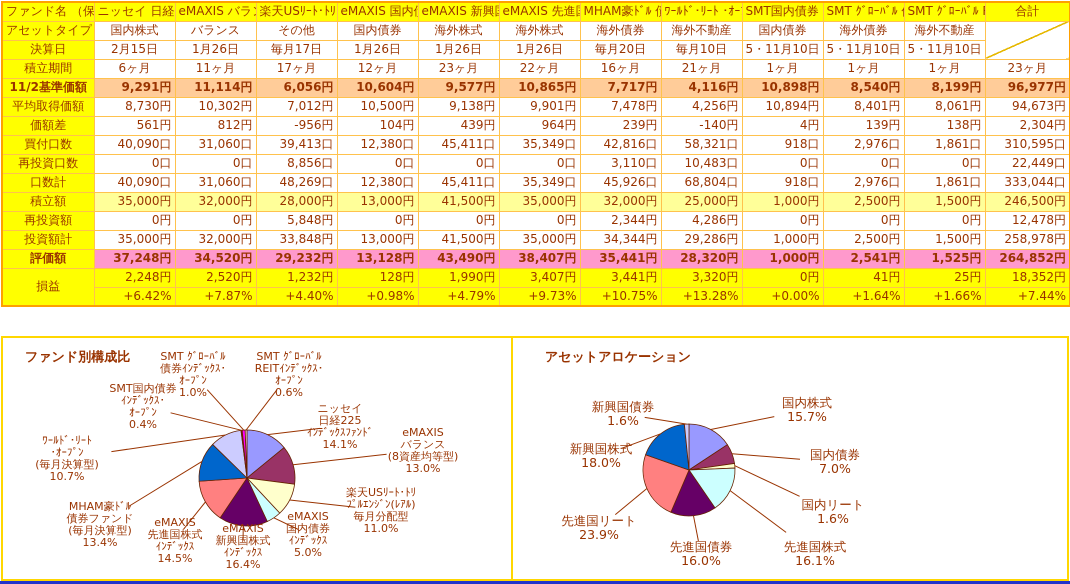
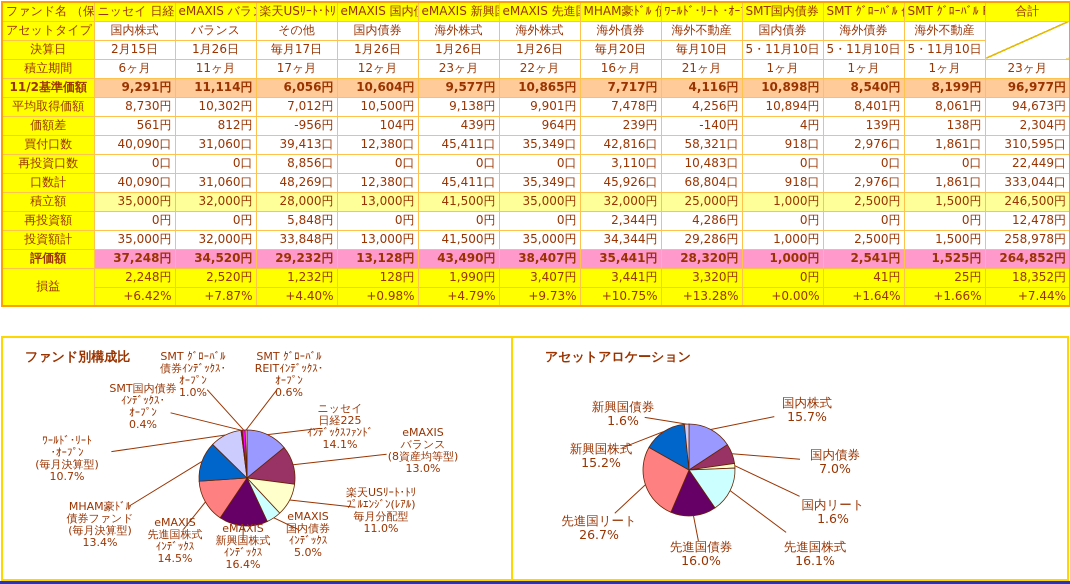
アセットアロケーション/先進国リート: 23.9% -> 26.7%
アセットアロケーション/新興国株式: 18.0% -> 15.2%
